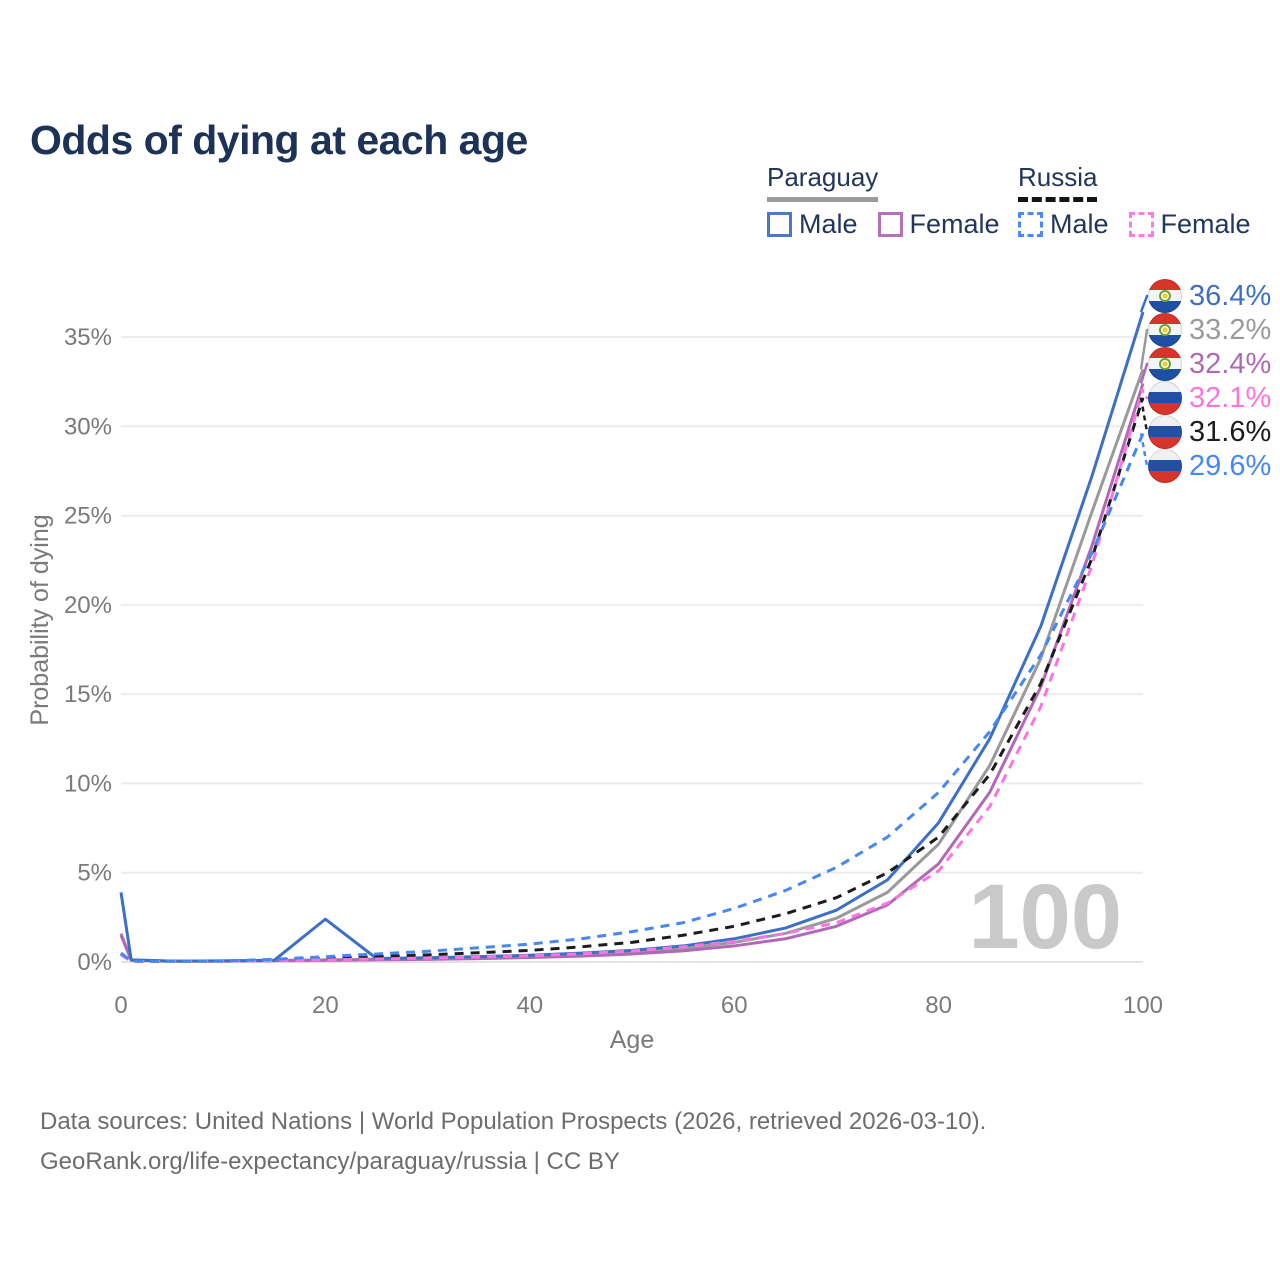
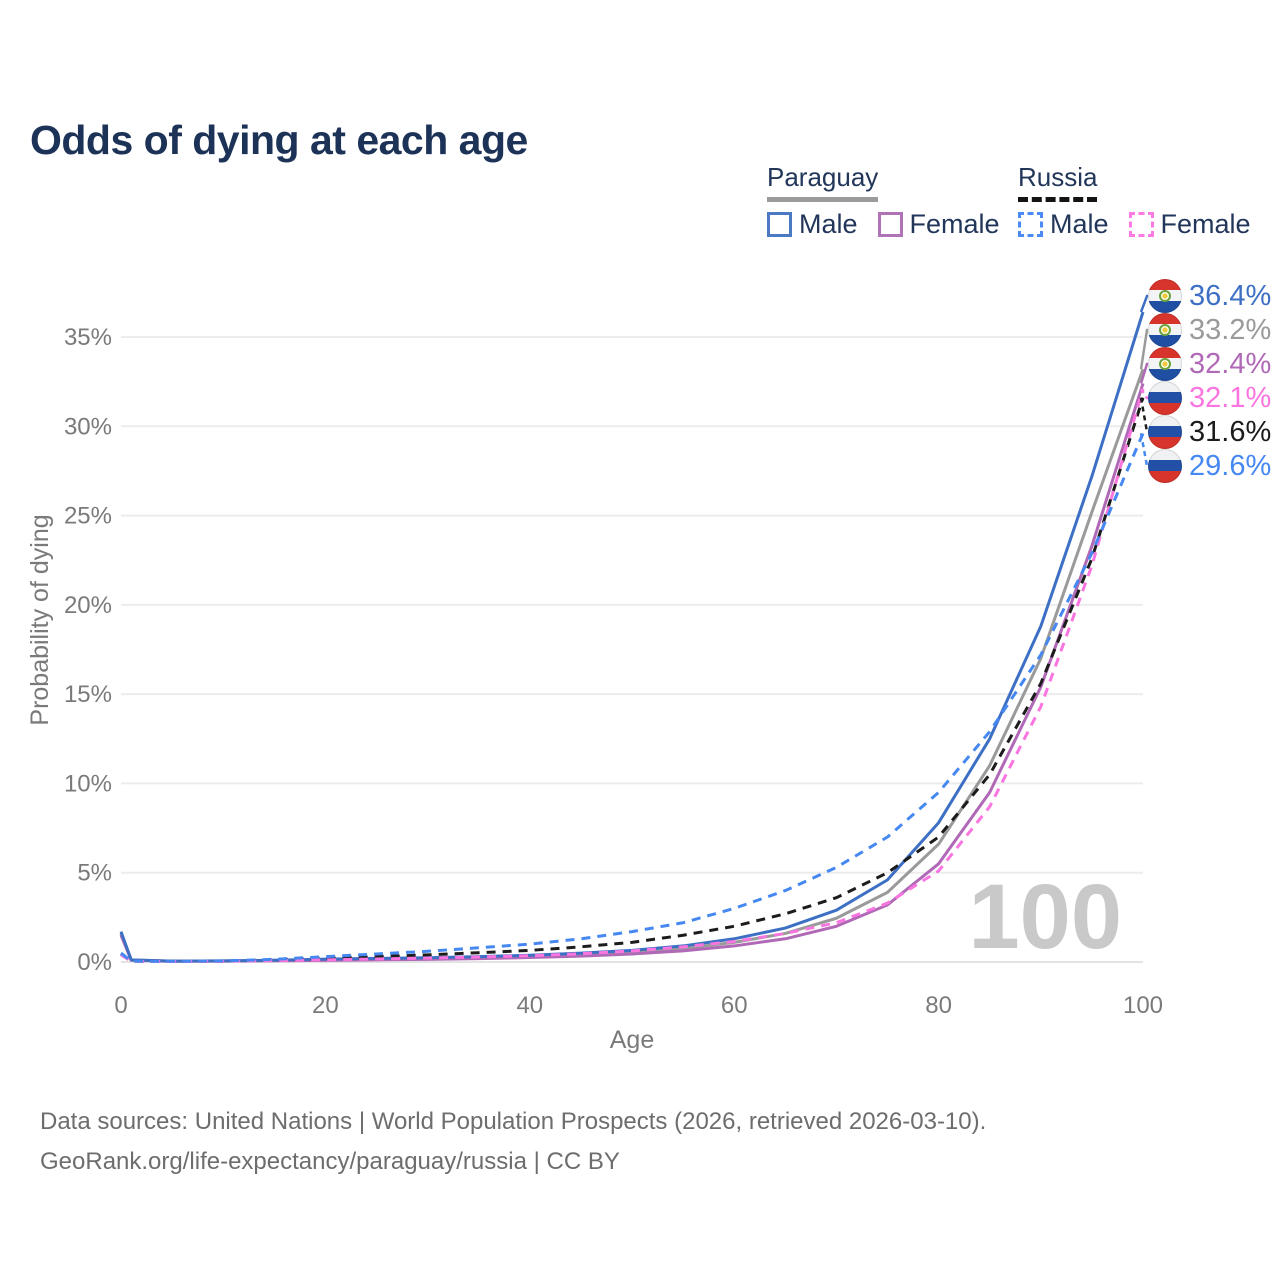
Paraguay Male/0: 3.9% -> 1.7%
Paraguay Male/20: 2.4% -> 0.2%
